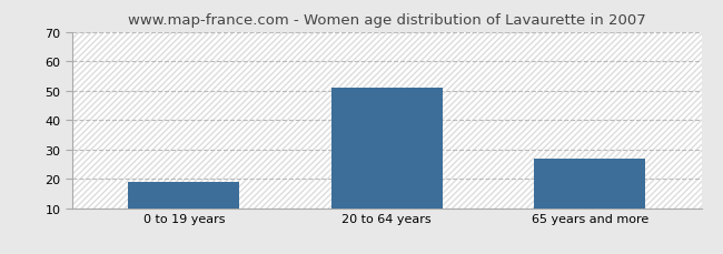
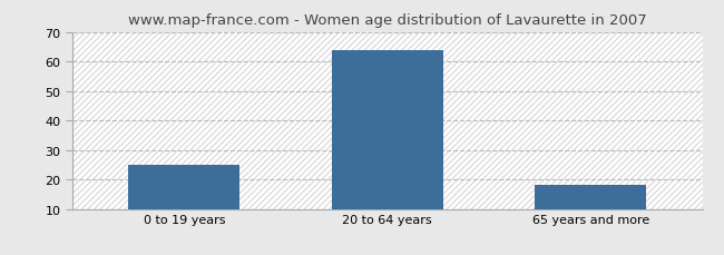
0 to 19 years: 19 -> 25
20 to 64 years: 51 -> 64
65 years and more: 27 -> 18
